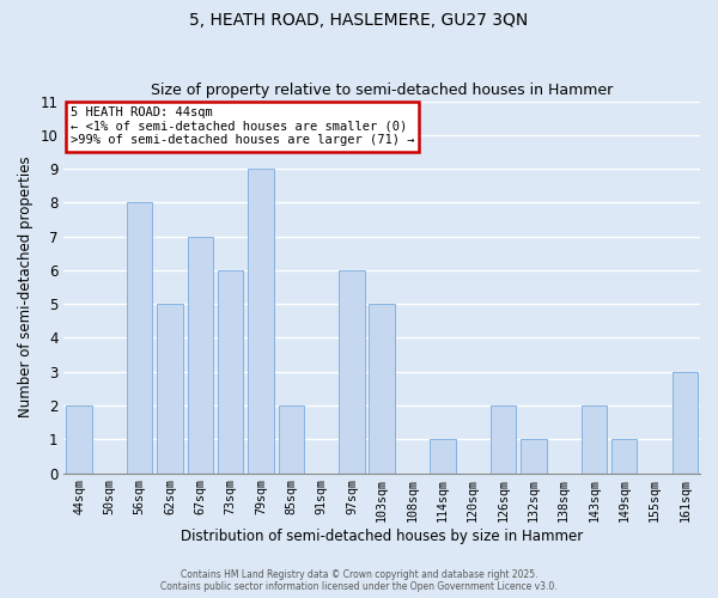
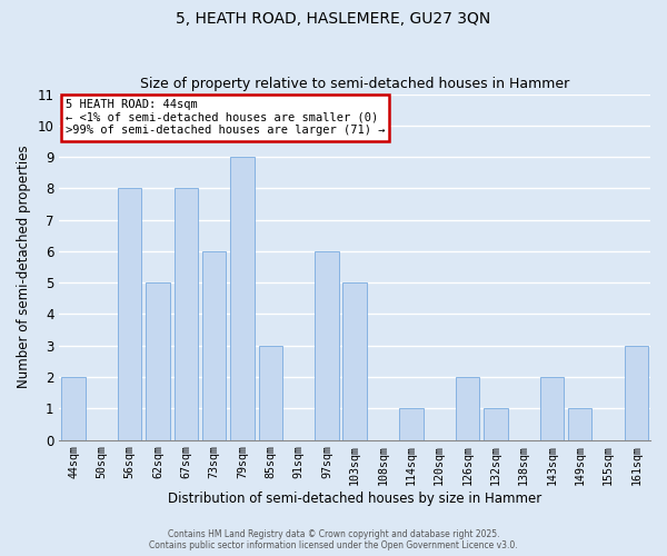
67sqm: 7 -> 8
85sqm: 2 -> 3
